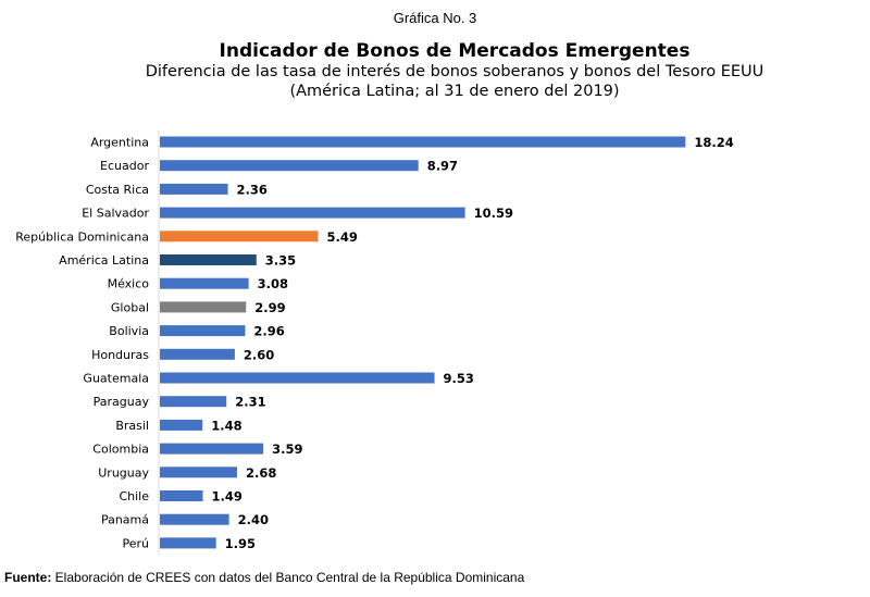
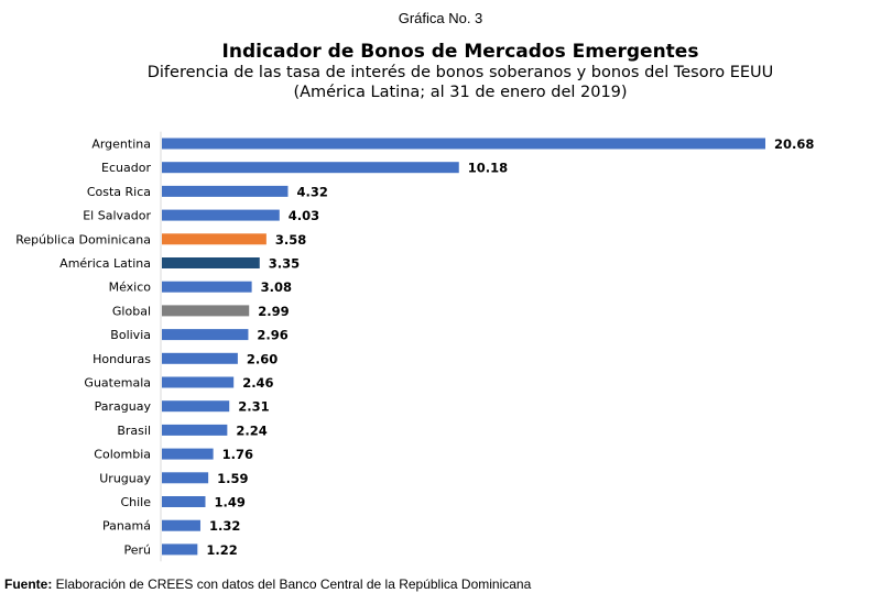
Argentina: 18.24 -> 20.68
Ecuador: 8.97 -> 10.18
Costa Rica: 2.36 -> 4.32
El Salvador: 10.59 -> 4.03
República Dominicana: 5.49 -> 3.58
Guatemala: 9.53 -> 2.46
Brasil: 1.48 -> 2.24
Colombia: 3.59 -> 1.76
Uruguay: 2.68 -> 1.59
Panamá: 2.40 -> 1.32
Perú: 1.95 -> 1.22
